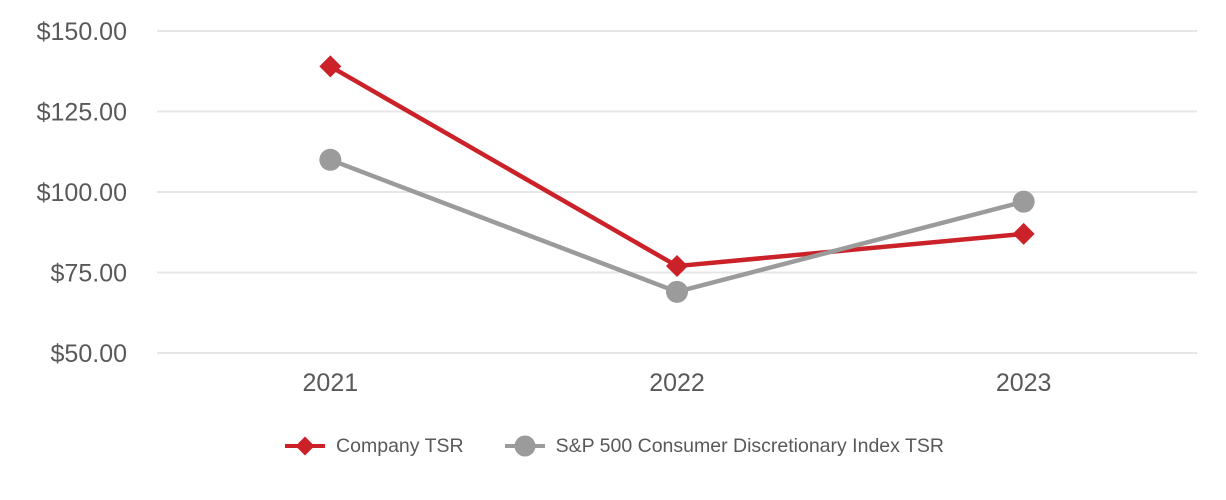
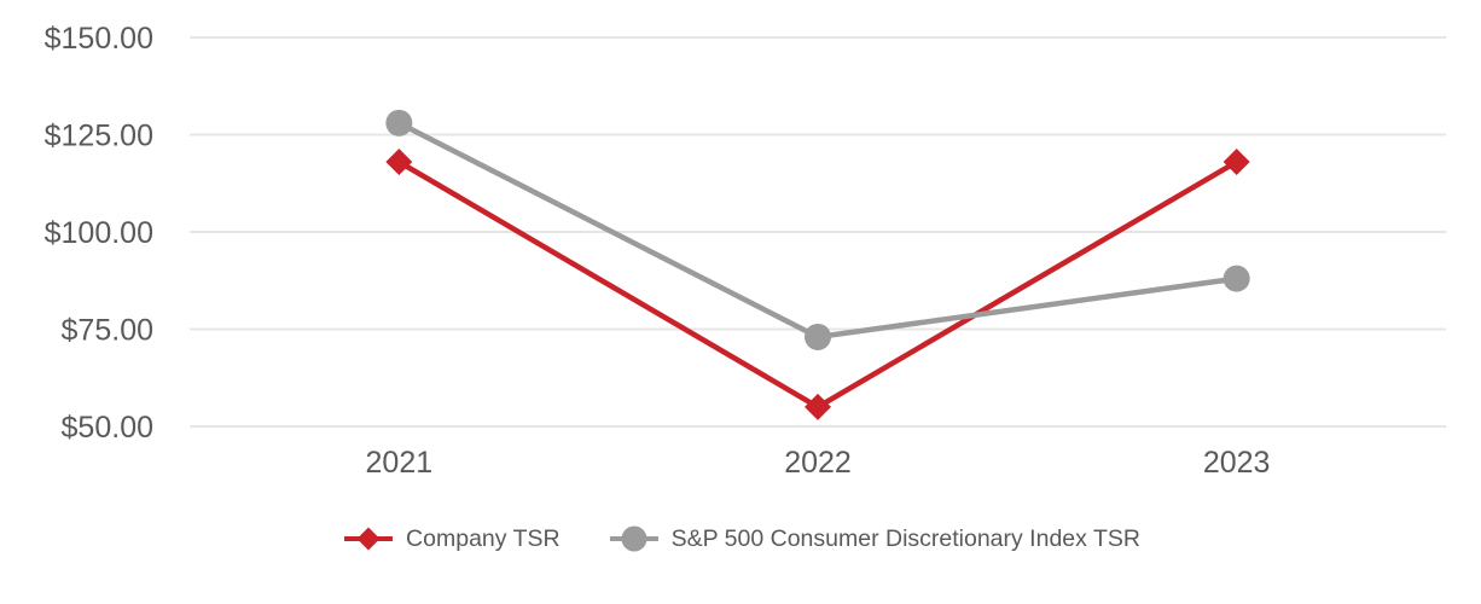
Company TSR/2021: $139 -> $118
S&P 500 Consumer Discretionary Index TSR/2021: $110 -> $128
Company TSR/2022: $77 -> $55
S&P 500 Consumer Discretionary Index TSR/2022: $69 -> $73
Company TSR/2023: $87 -> $118
S&P 500 Consumer Discretionary Index TSR/2023: $97 -> $88
